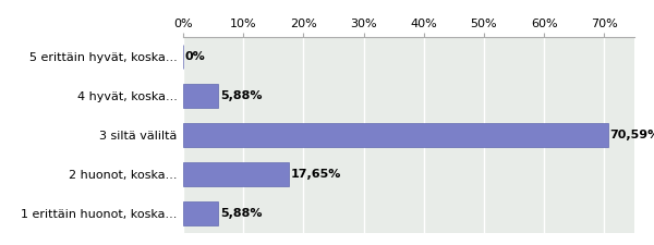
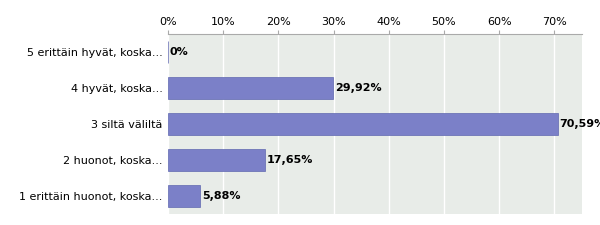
4 hyvät, koska...: 5,88% -> 29,92%
